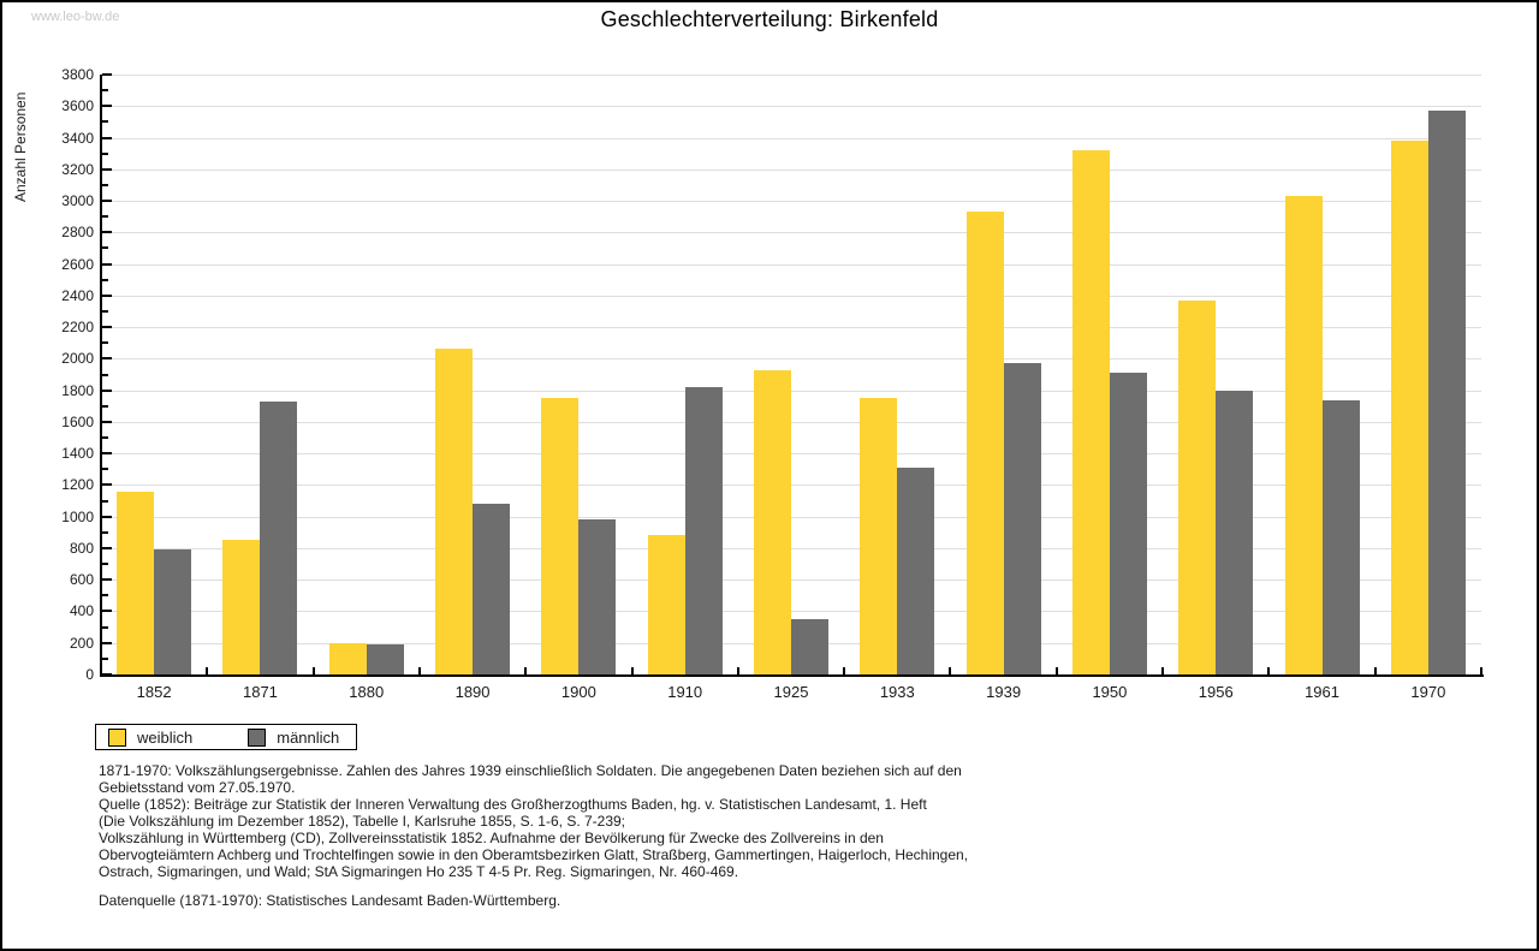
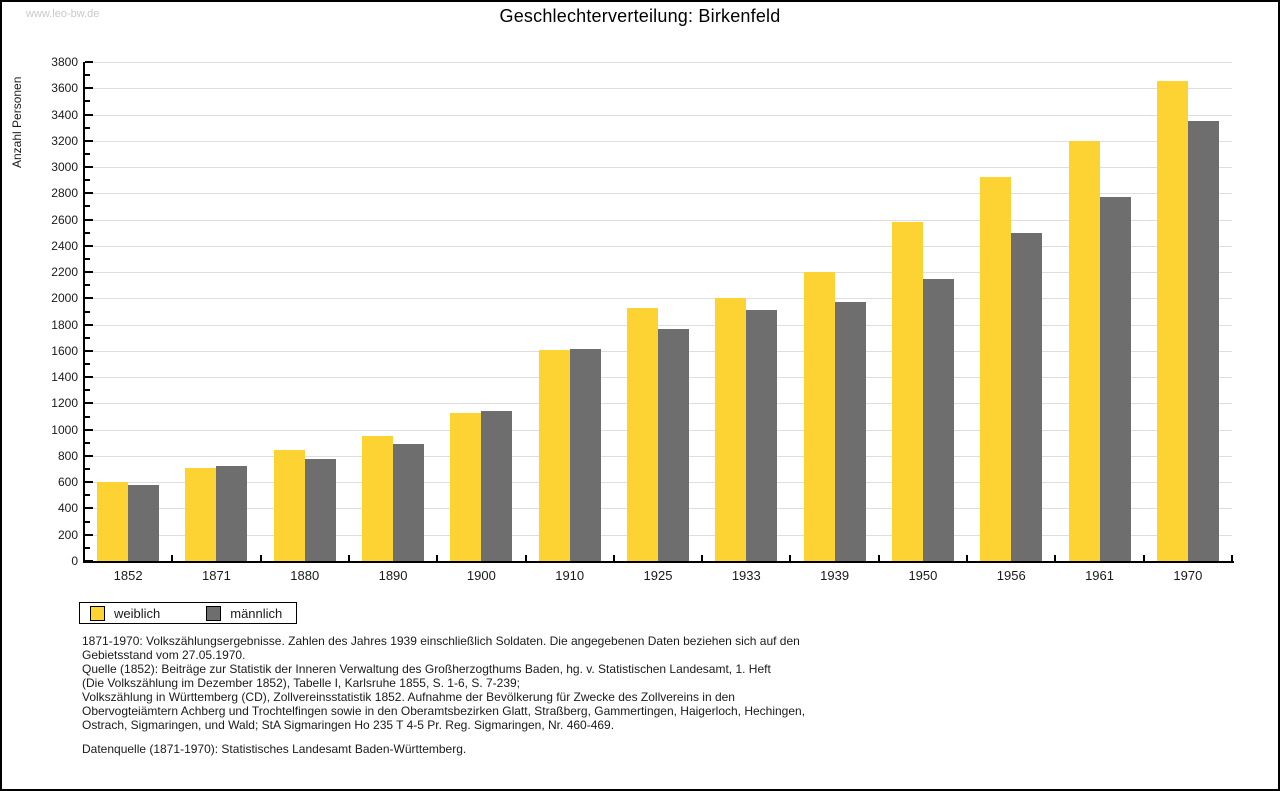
weiblich/1852: 1160 -> 600
männlich/1852: 790 -> 580
weiblich/1871: 850 -> 710
männlich/1871: 1730 -> 720
weiblich/1880: 200 -> 840
männlich/1880: 190 -> 780
weiblich/1890: 2060 -> 950
männlich/1890: 1080 -> 890
weiblich/1900: 1750 -> 1120
männlich/1900: 980 -> 1140
weiblich/1910: 880 -> 1610
männlich/1910: 1820 -> 1620
männlich/1925: 350 -> 1760
weiblich/1933: 1750 -> 2000
männlich/1933: 1310 -> 1910
weiblich/1939: 2930 -> 2200
weiblich/1950: 3320 -> 2580
männlich/1950: 1910 -> 2150
weiblich/1956: 2370 -> 2920
männlich/1956: 1800 -> 2500
weiblich/1961: 3030 -> 3200
männlich/1961: 1740 -> 2770
weiblich/1970: 3380 -> 3660
männlich/1970: 3570 -> 3350
